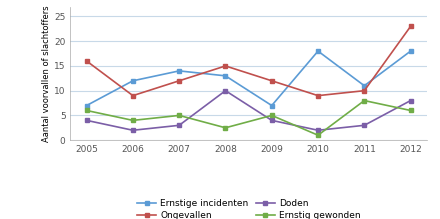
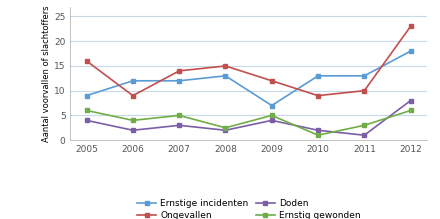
Ernstige incidenten/2005: 7 -> 9
Ernstige incidenten/2007: 14 -> 12
Ongevallen/2007: 12 -> 14
Doden/2008: 10 -> 2
Ernstige incidenten/2010: 18 -> 13
Ernstige incidenten/2011: 11 -> 13
Doden/2011: 3 -> 1
Ernstig gewonden/2011: 8.0 -> 3.0
